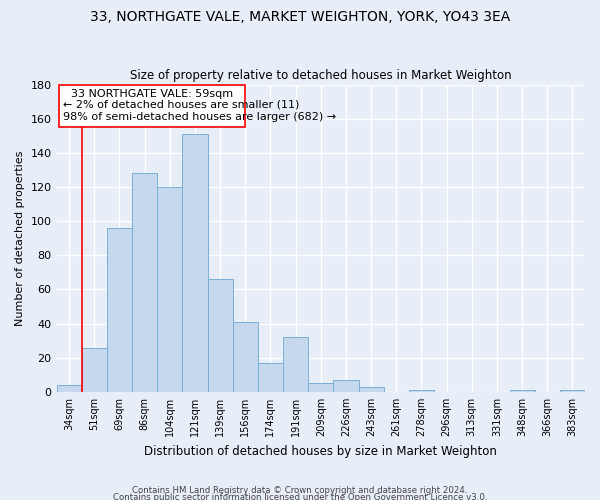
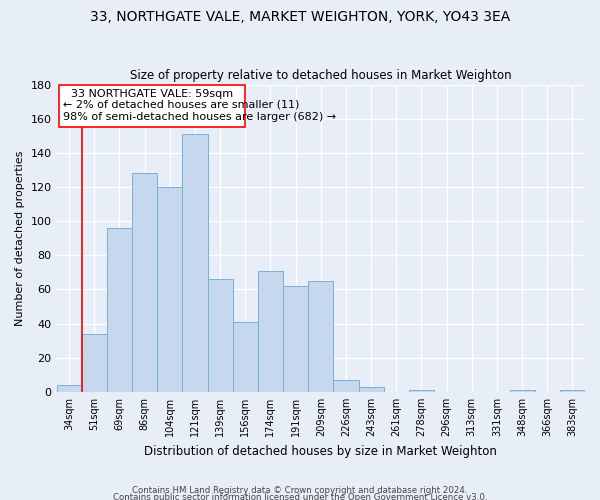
51sqm: 26 -> 34
174sqm: 17 -> 71
191sqm: 32 -> 62
209sqm: 5 -> 65
